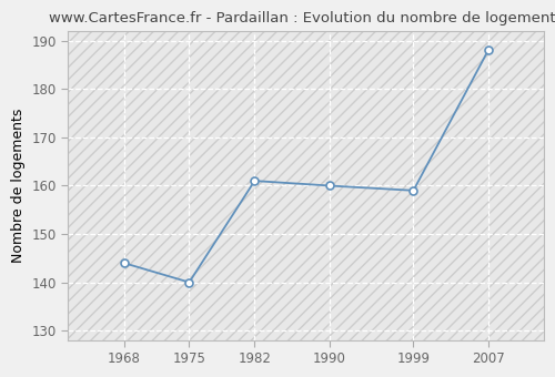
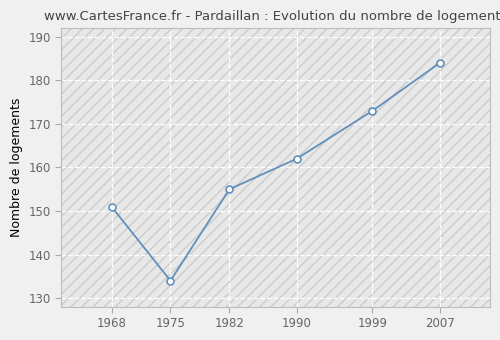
1968: 144 -> 151
1975: 140 -> 134
1982: 161 -> 155
1990: 160 -> 162
1999: 159 -> 173
2007: 188 -> 184
